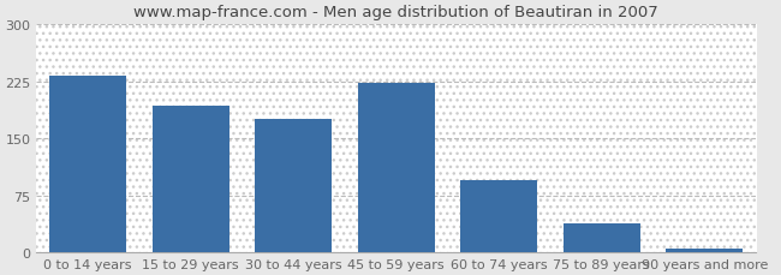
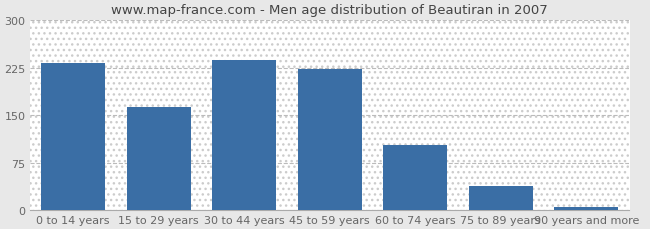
15 to 29 years: 192 -> 162
30 to 44 years: 176 -> 237
60 to 74 years: 94 -> 103
